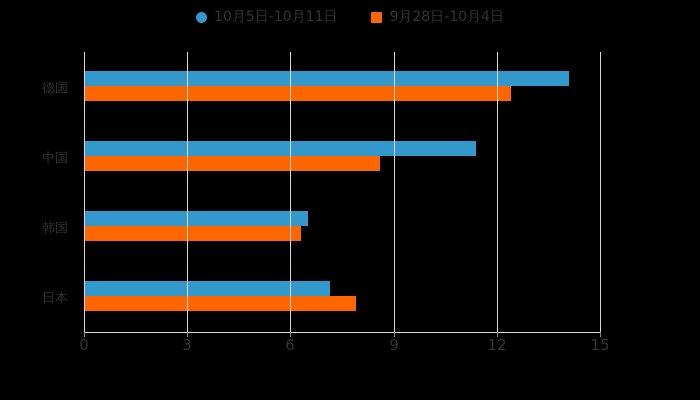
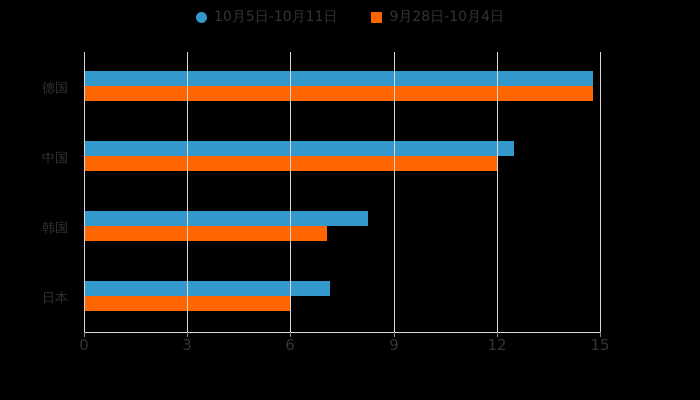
10月5日-10月11日/德国: 14.1 -> 14.8
9月28日-10月4日/德国: 12.4 -> 14.8
10月5日-10月11日/中国: 11.4 -> 12.5
9月28日-10月4日/中国: 8.6 -> 12.0
10月5日-10月11日/韩国: 6.5 -> 8.2
9月28日-10月4日/韩国: 6.3 -> 7.0
9月28日-10月4日/日本: 7.9 -> 6.0
